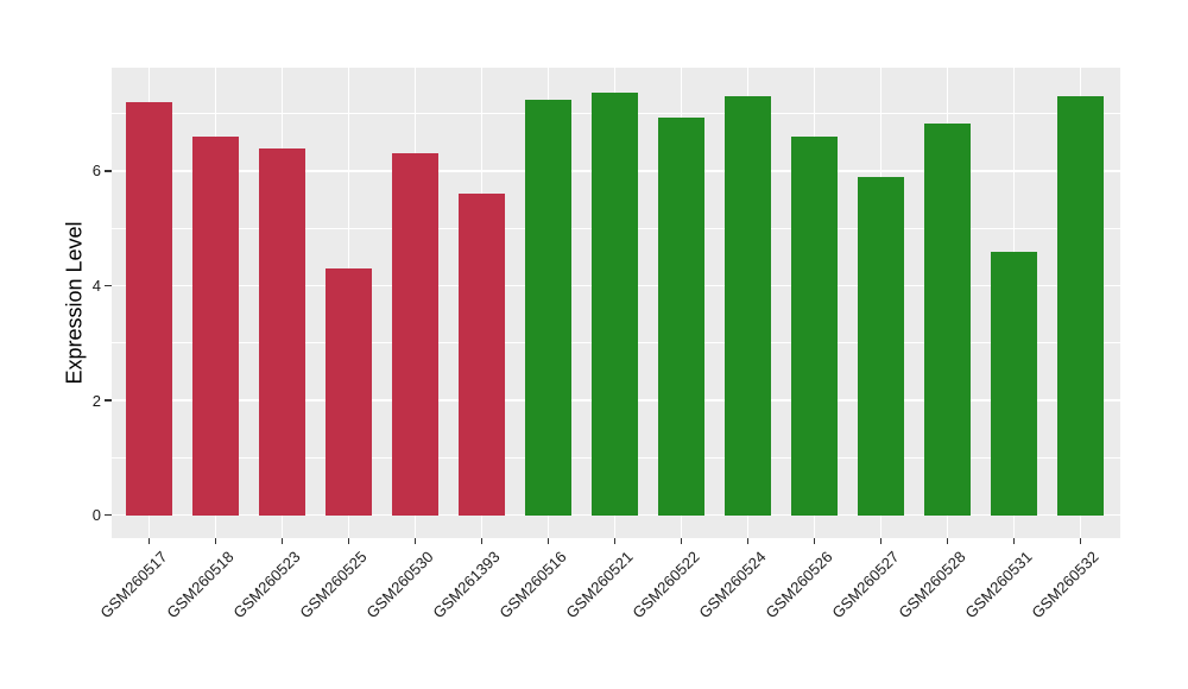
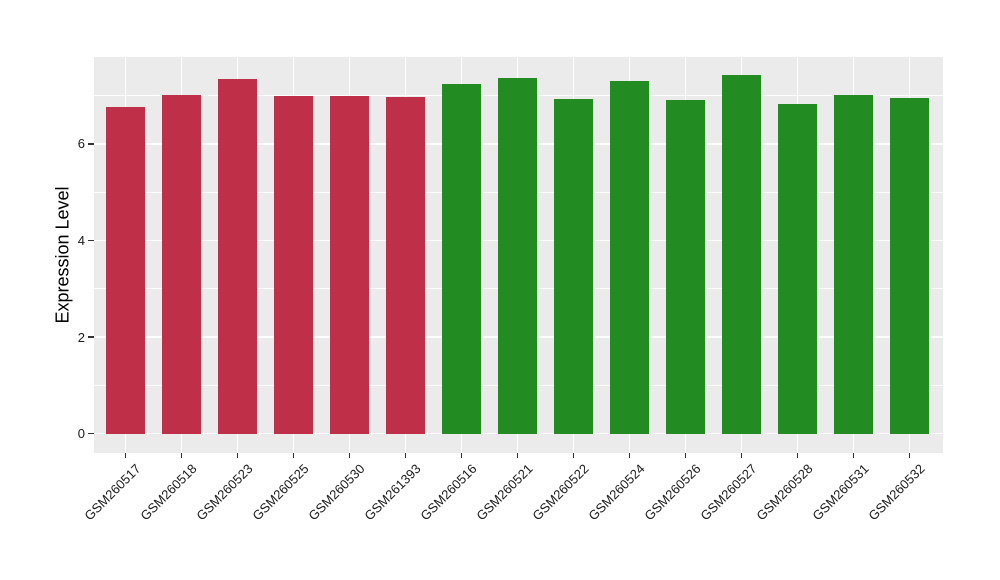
GSM260517: 7.2 -> 6.8
GSM260518: 6.6 -> 7.0
GSM260523: 6.4 -> 7.3
GSM260525: 4.3 -> 7.0
GSM260530: 6.3 -> 7.0
GSM261393: 5.6 -> 7.0
GSM260526: 6.6 -> 6.9
GSM260527: 5.9 -> 7.4
GSM260531: 4.6 -> 7.0
GSM260532: 7.3 -> 7.0
